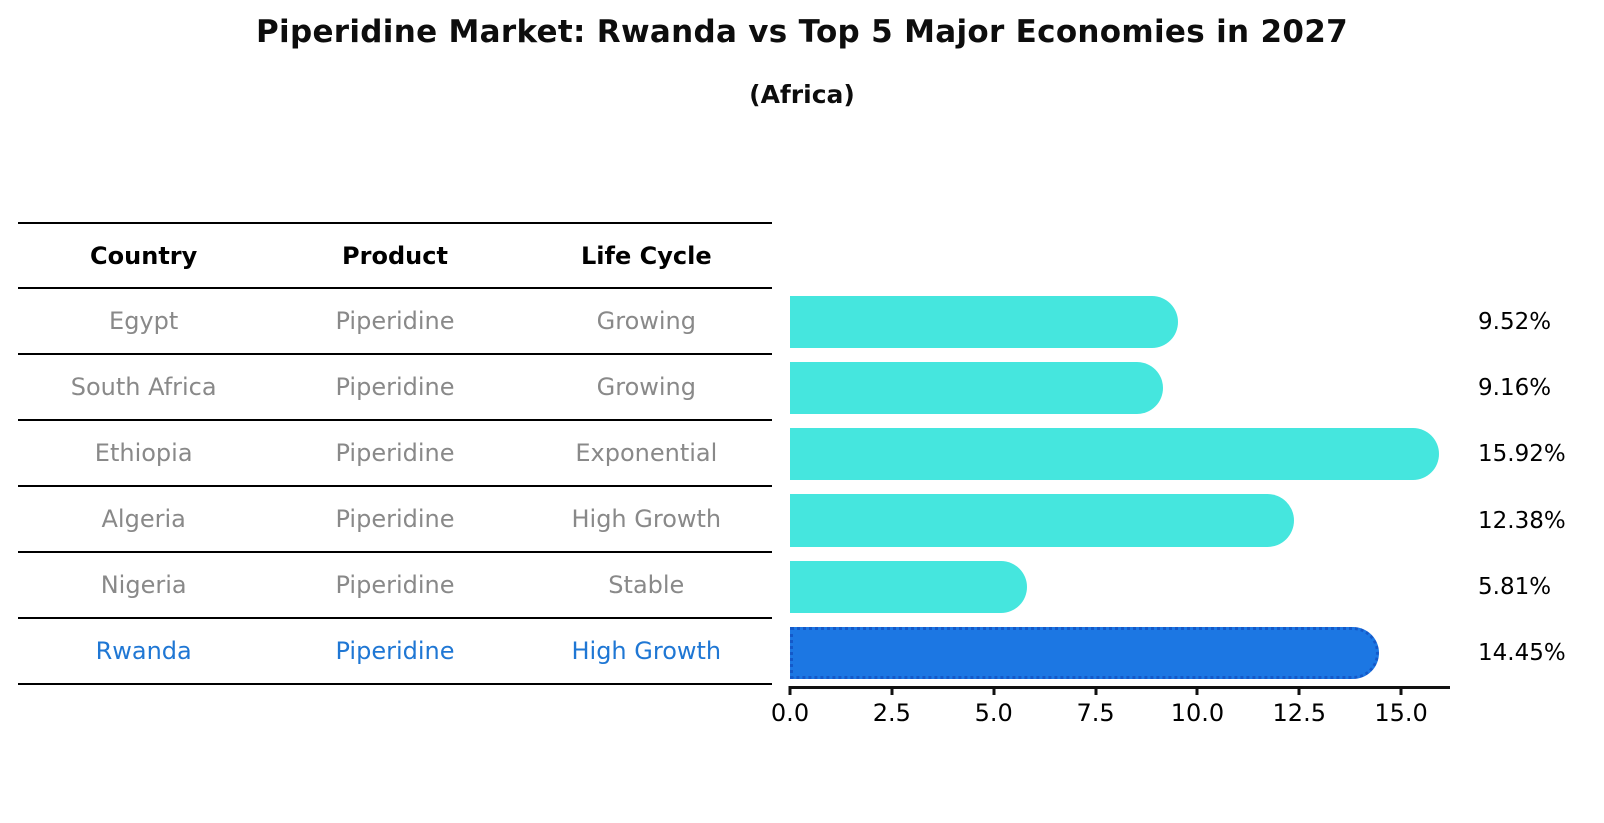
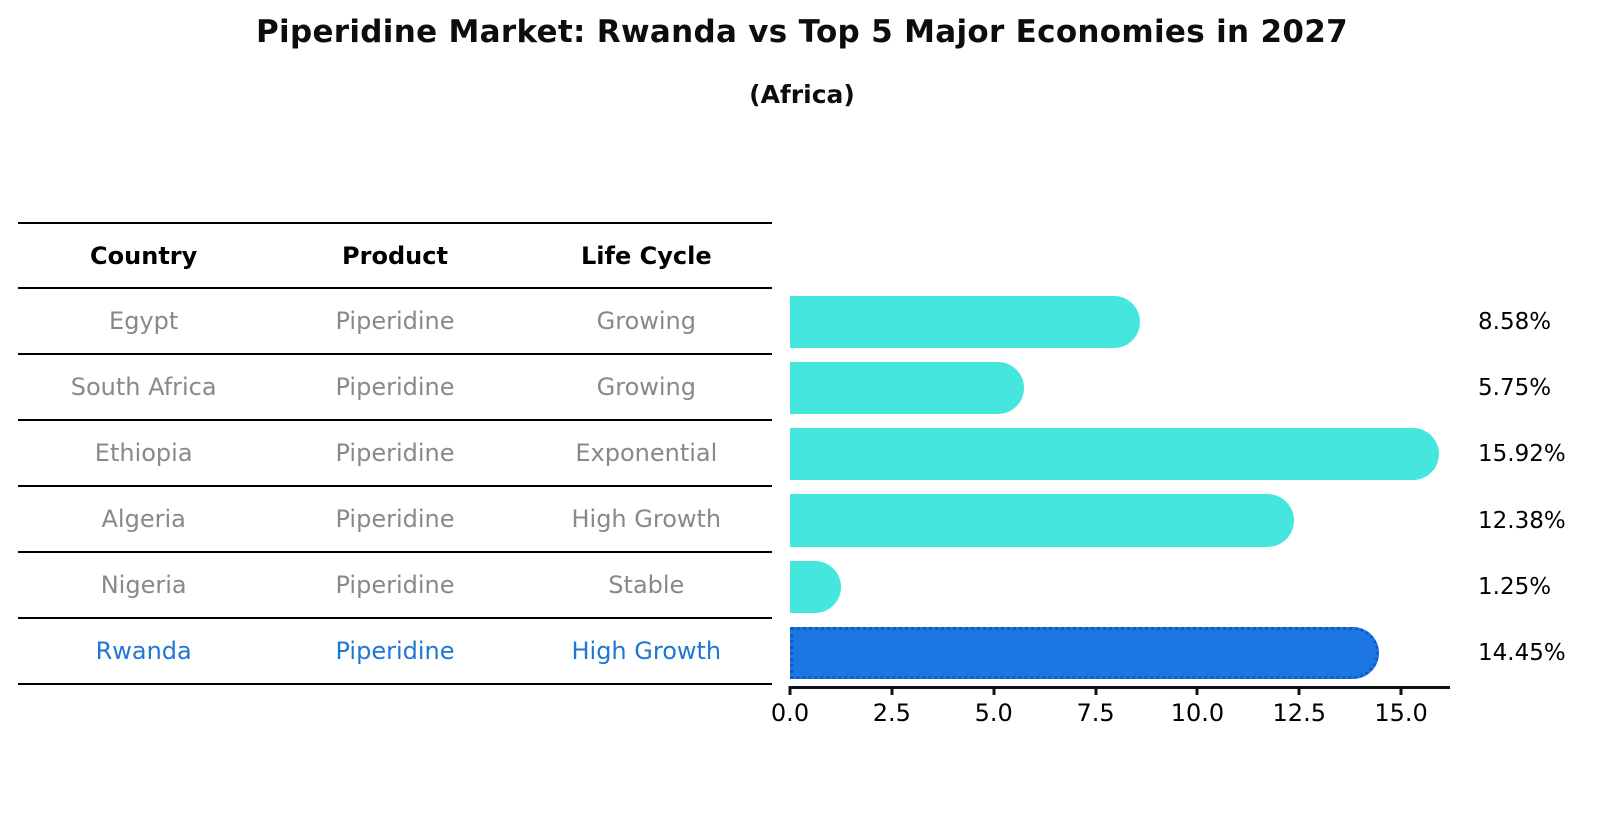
Egypt: 9.52% -> 8.58%
South Africa: 9.16% -> 5.75%
Nigeria: 5.81% -> 1.25%
